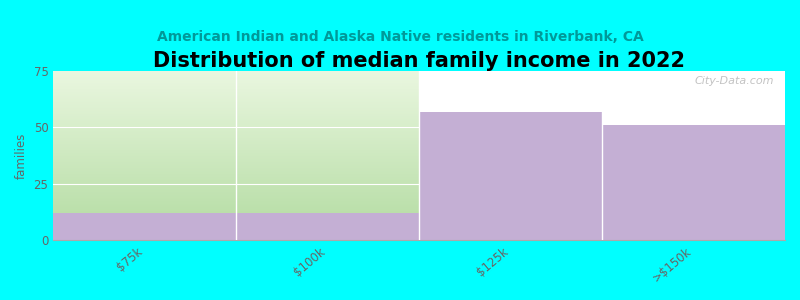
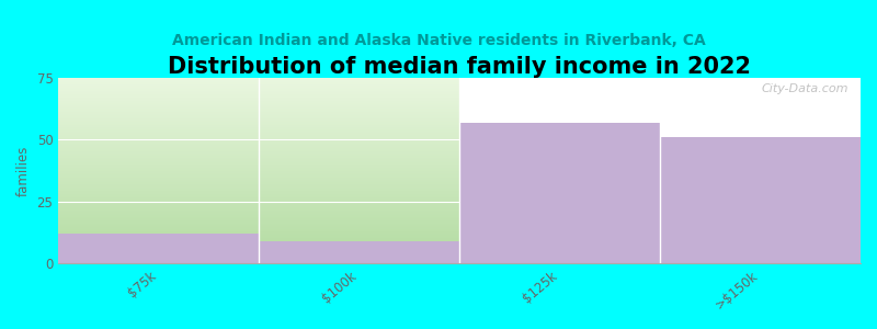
$100k: 12 -> 9
